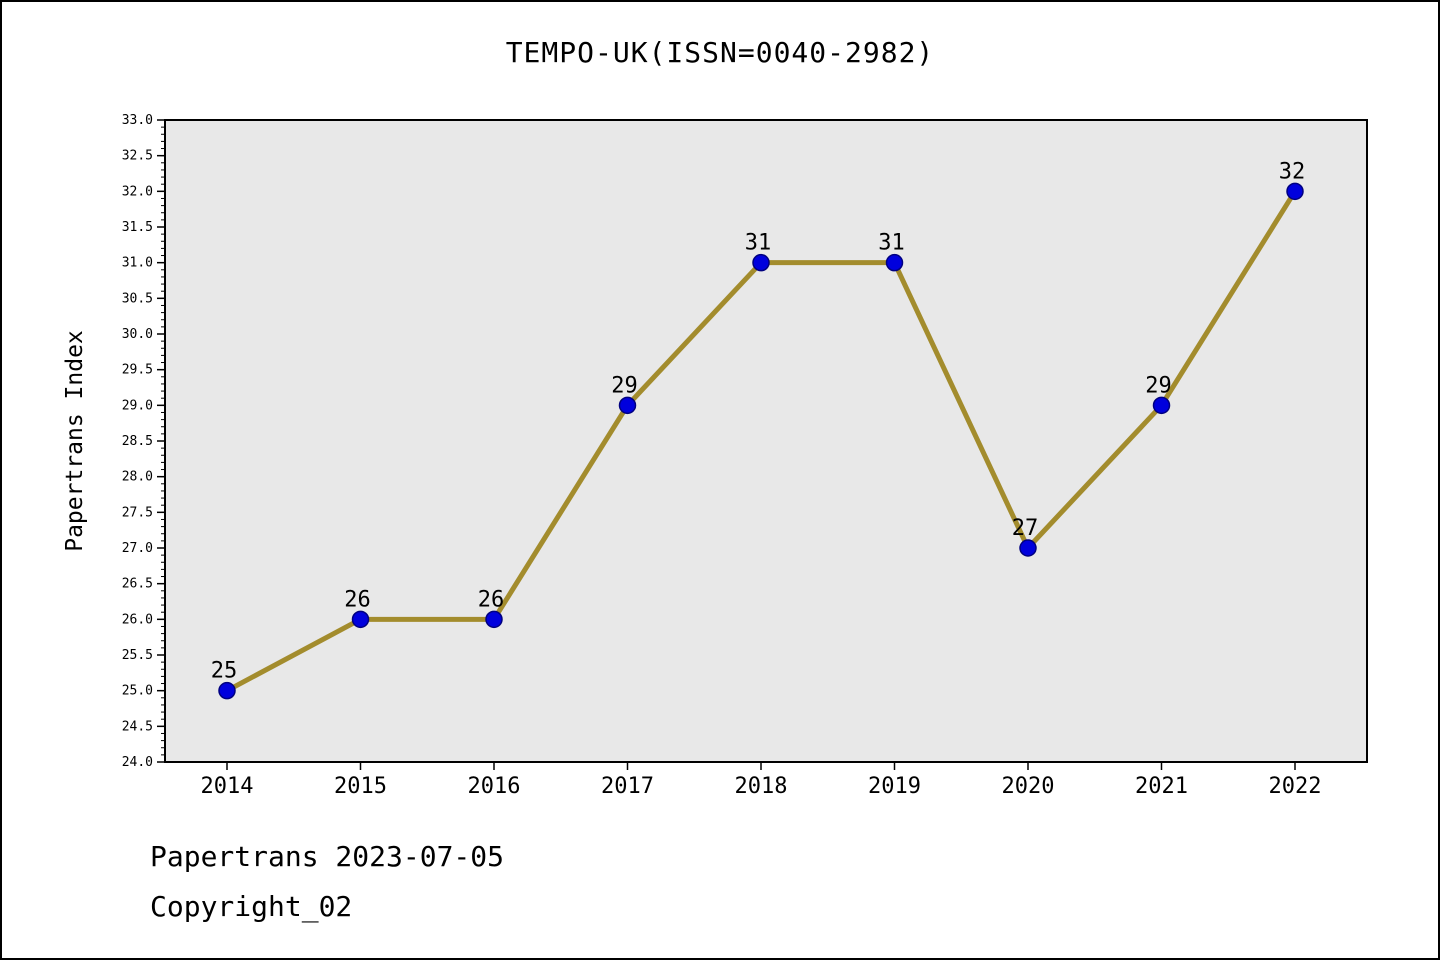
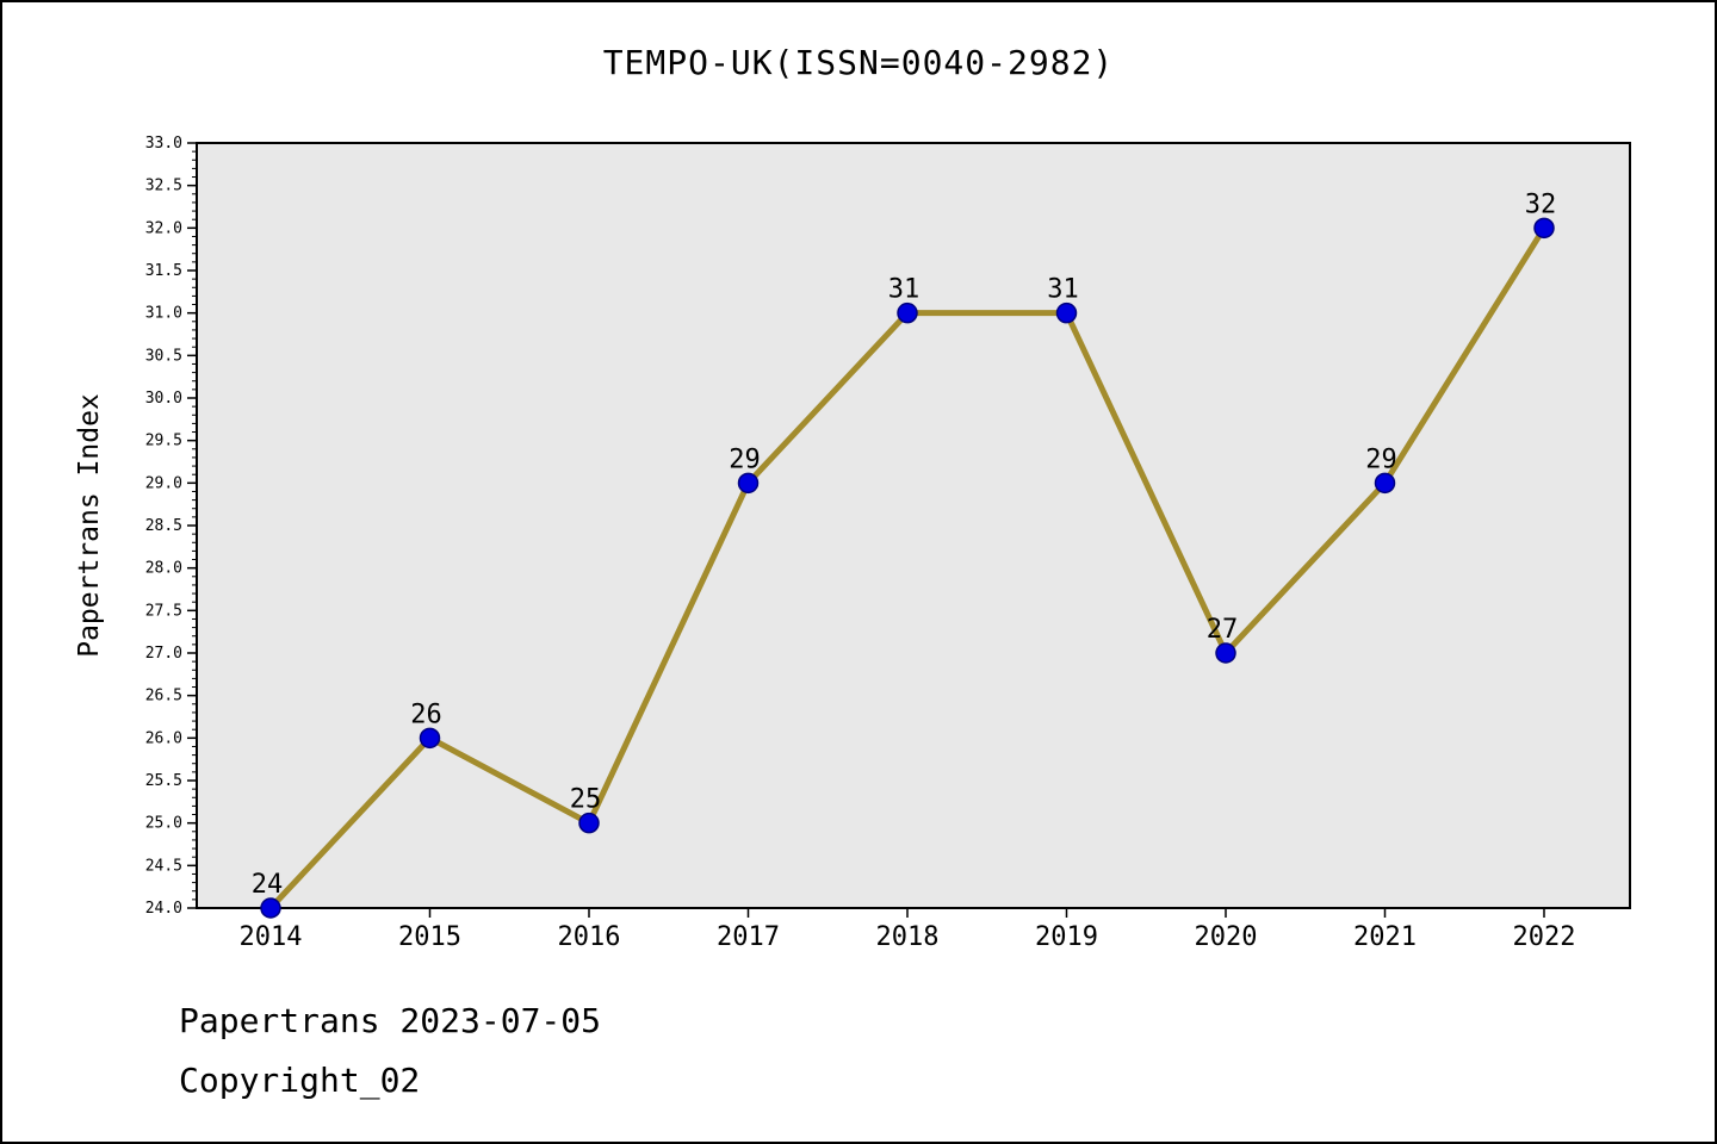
2014: 25 -> 24
2016: 26 -> 25
